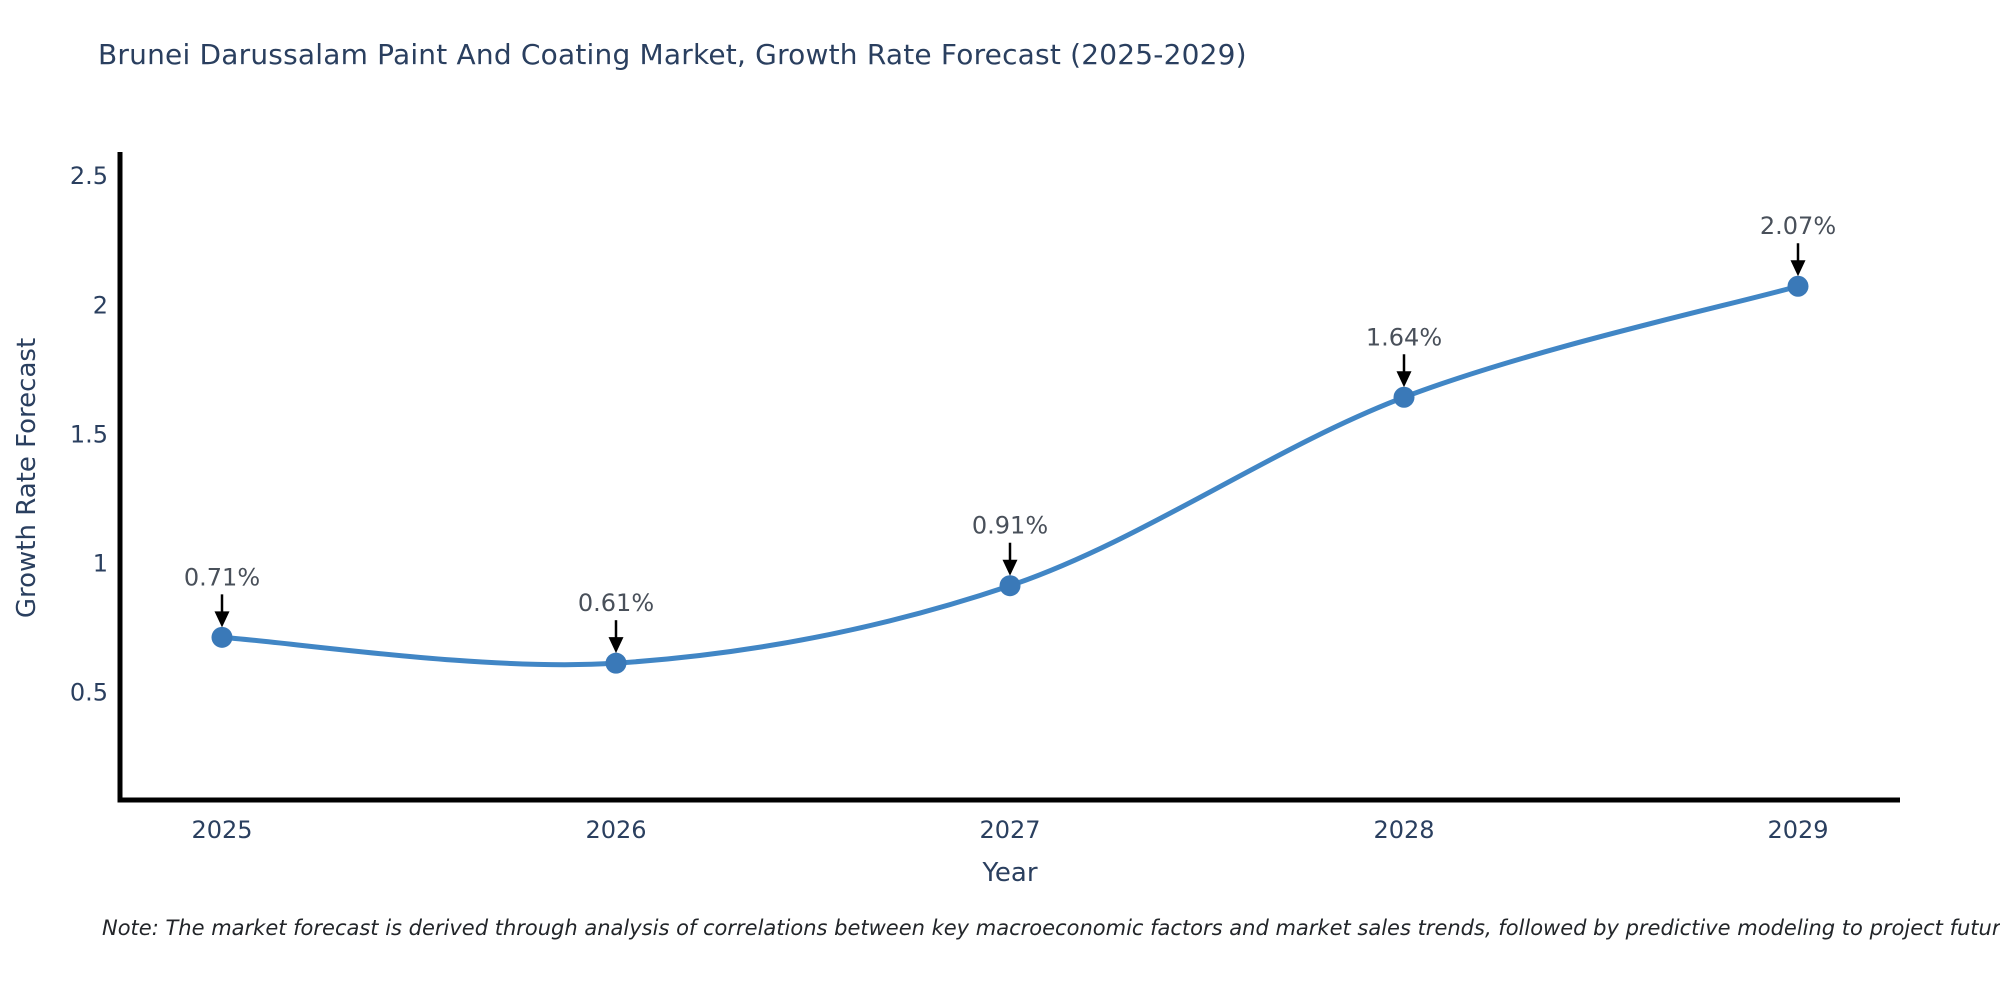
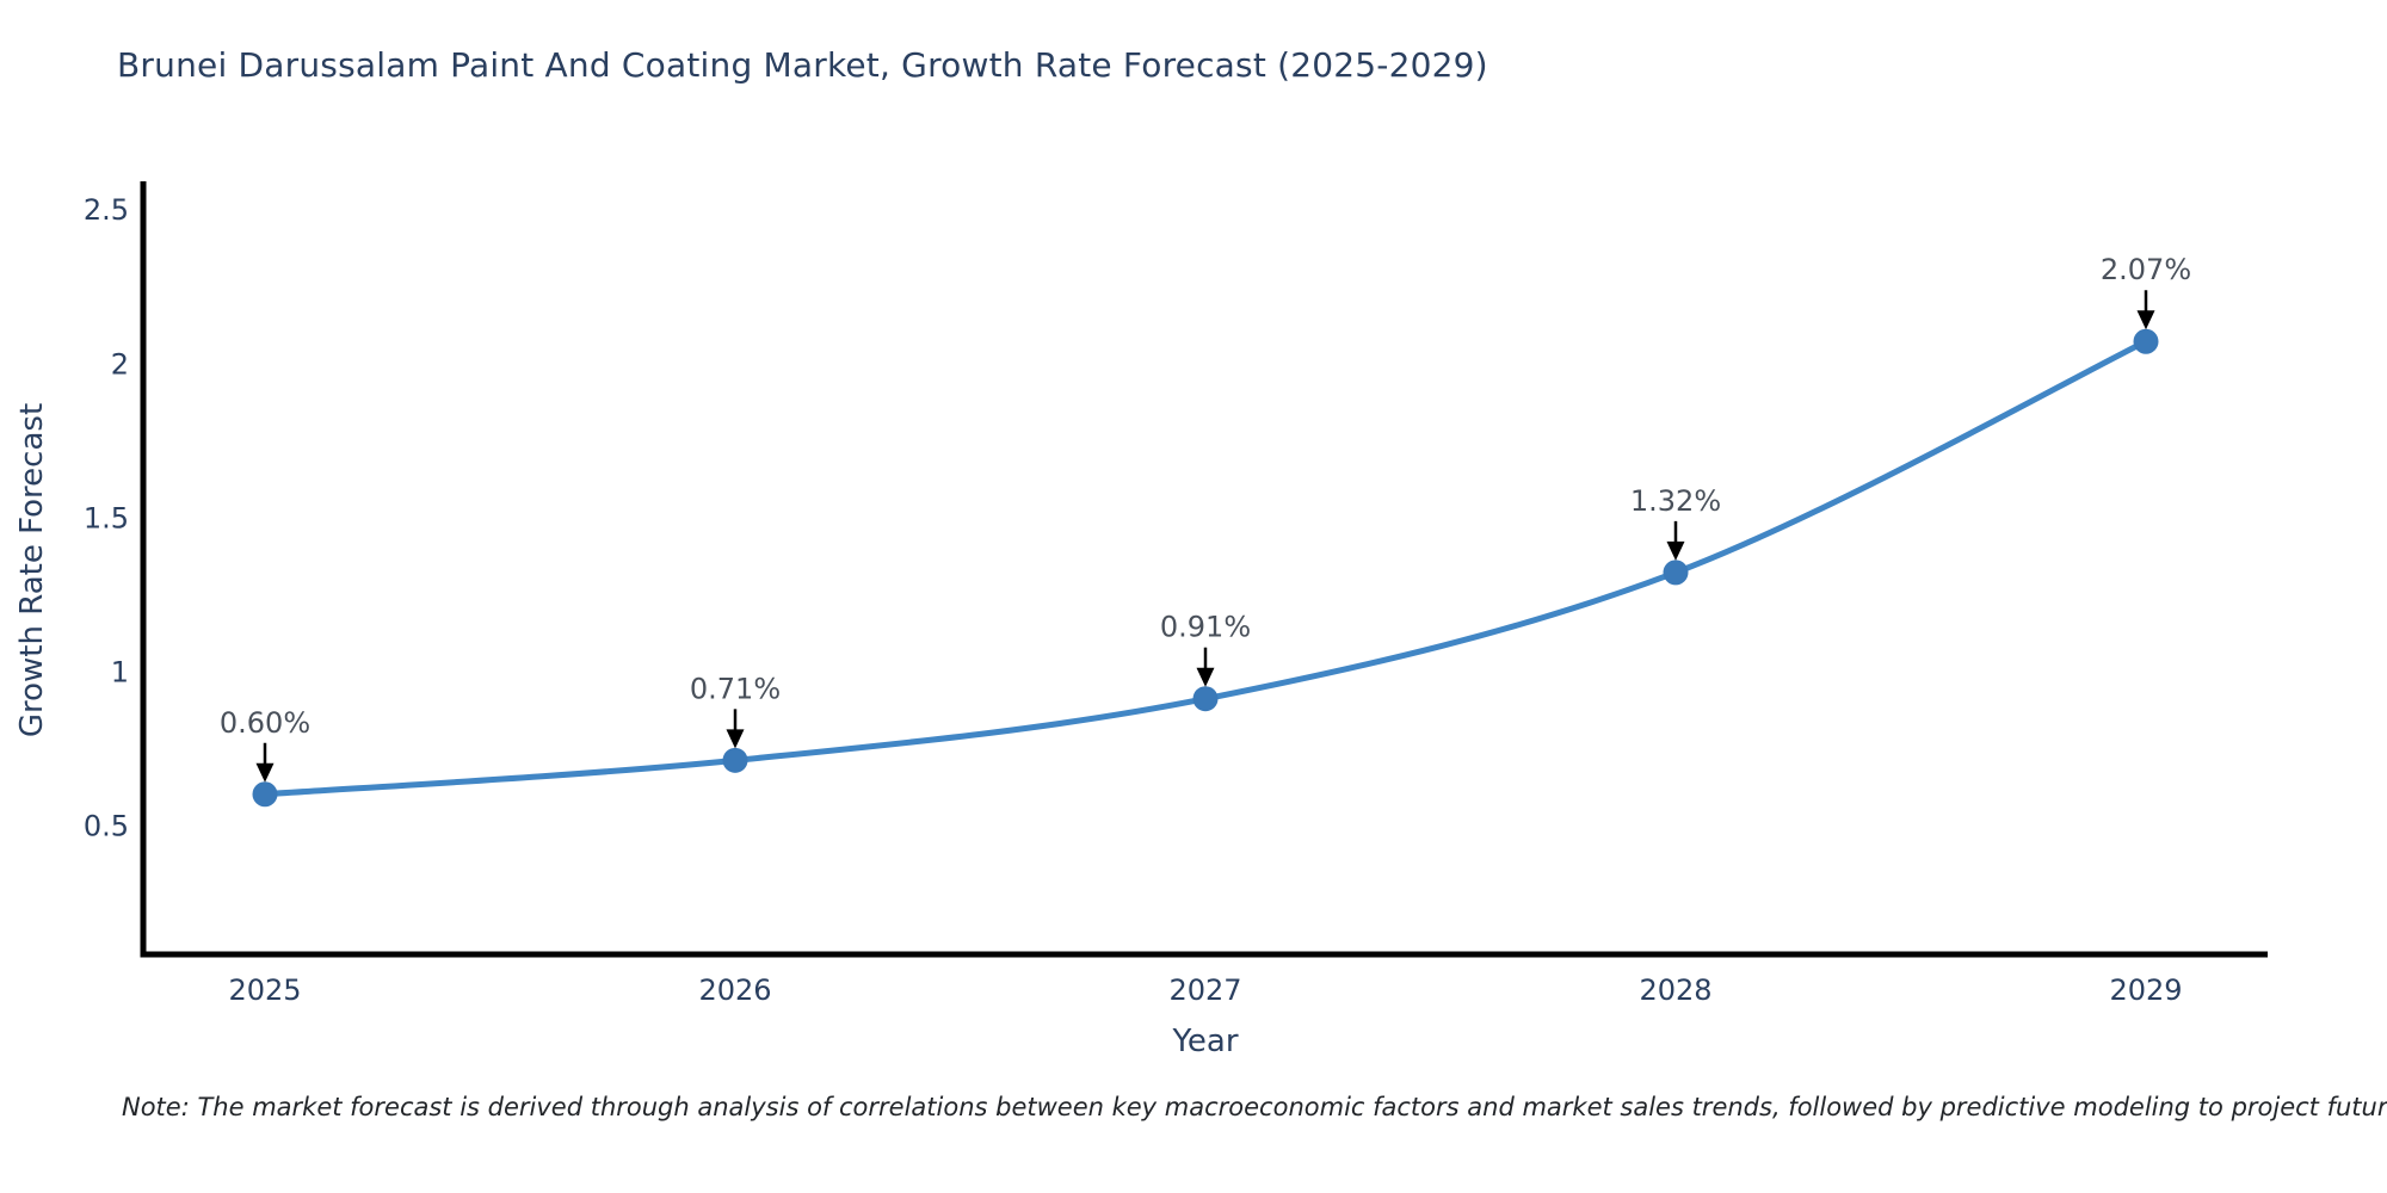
2025: 0.71% -> 0.60%
2026: 0.61% -> 0.71%
2028: 1.64% -> 1.32%
